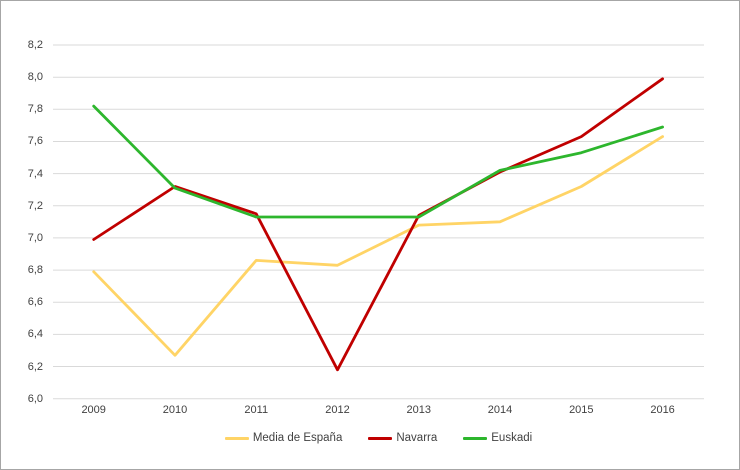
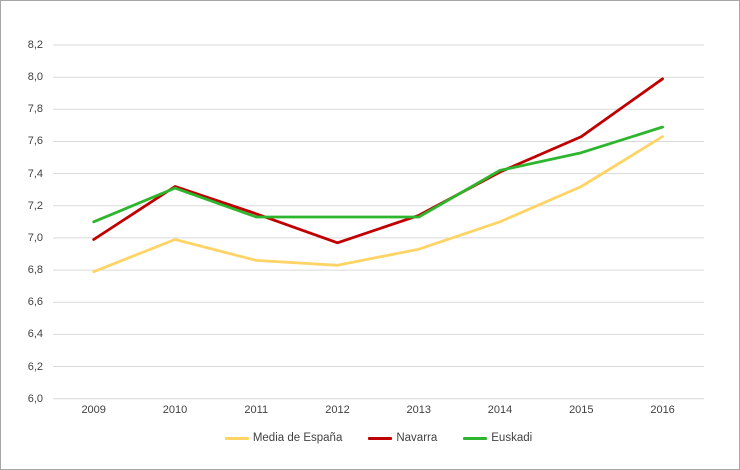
Euskadi/2009: 7,82 -> 7,10
Media de España/2010: 6,27 -> 6,99
Navarra/2012: 6,18 -> 6,97
Media de España/2013: 7,08 -> 6,93
